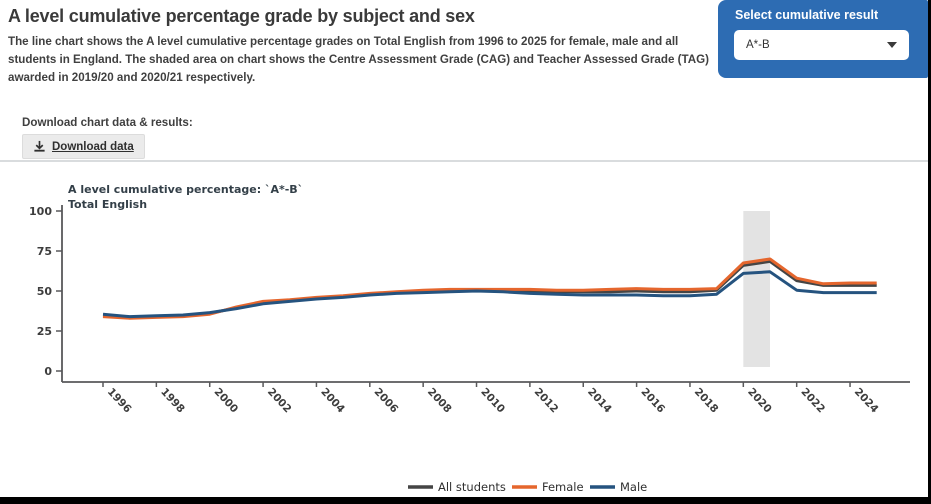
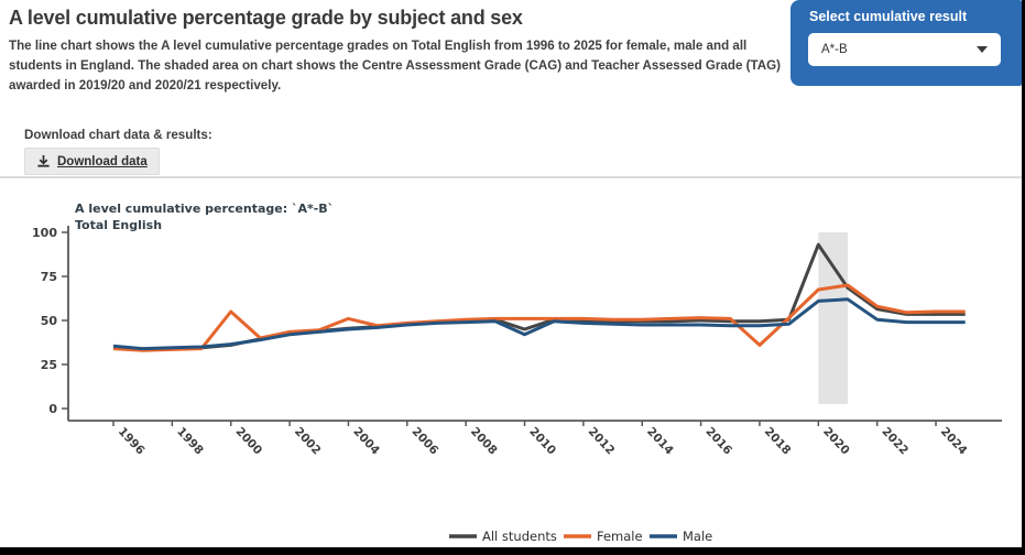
Female/2000: 36 -> 55
Female/2004: 46 -> 51
All students/2010: 50 -> 45
Male/2010: 50 -> 42
Female/2018: 51 -> 36
All students/2020: 66 -> 93
